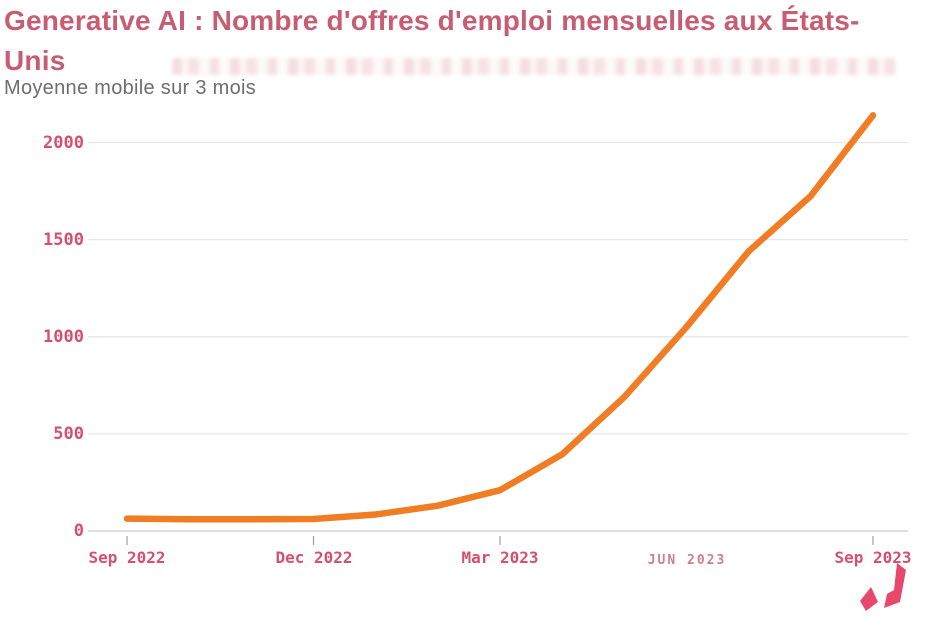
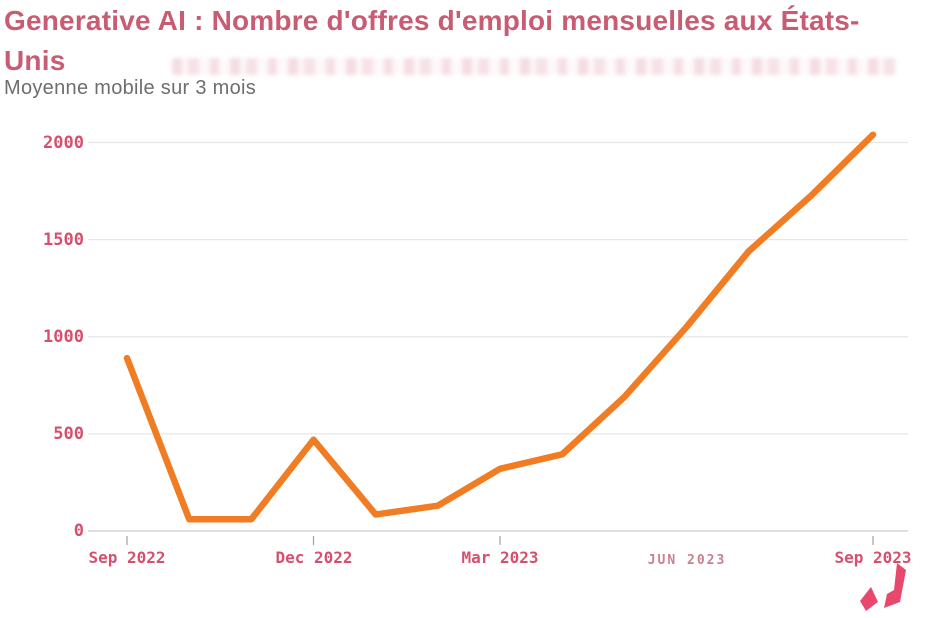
Sep 2022: 60 -> 890
Dec 2022: 60 -> 470
Mar 2023: 210 -> 320
Sep 2023: 2140 -> 2040
